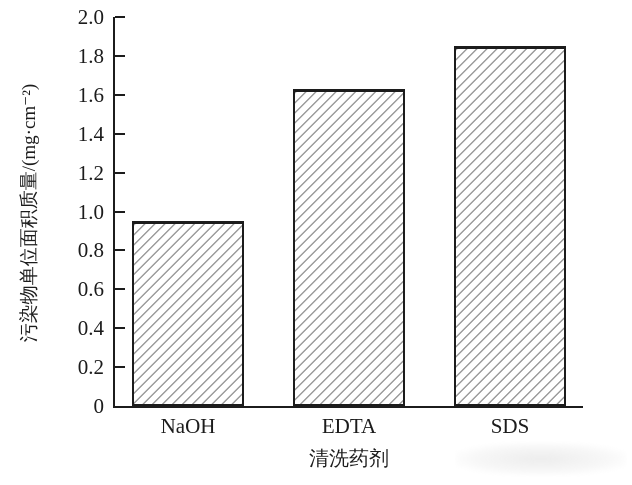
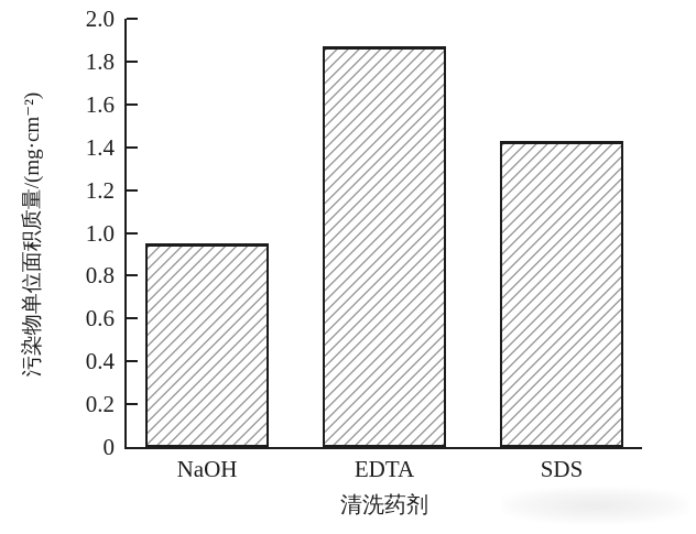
EDTA: 1.63 -> 1.87
SDS: 1.85 -> 1.43
